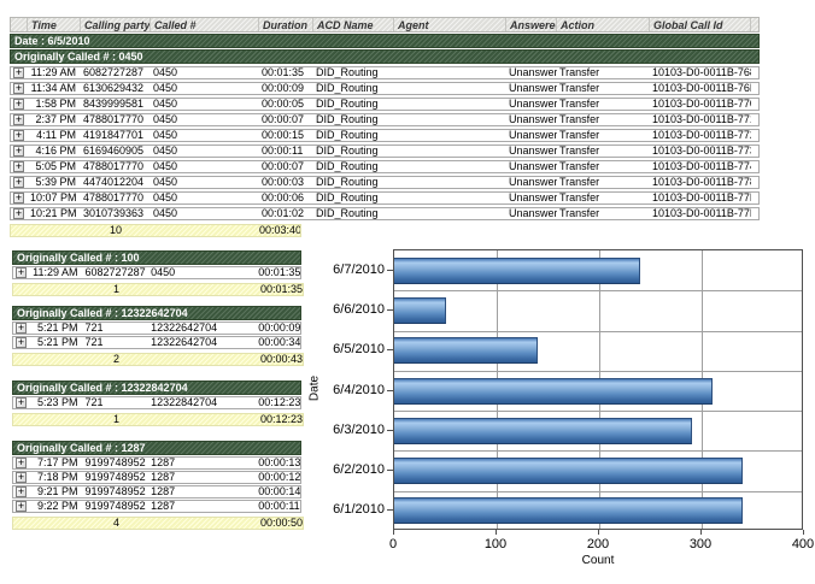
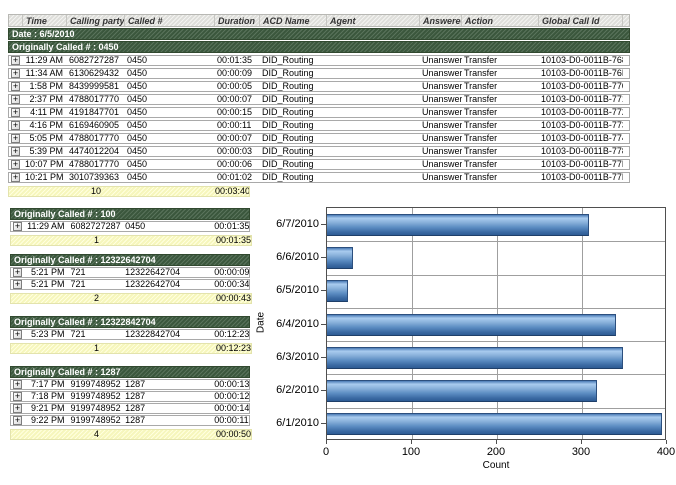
6/7/2010: 240 -> 310
6/6/2010: 50 -> 30
6/5/2010: 140 -> 20
6/4/2010: 310 -> 340
6/3/2010: 290 -> 350
6/2/2010: 340 -> 320
6/1/2010: 340 -> 390
